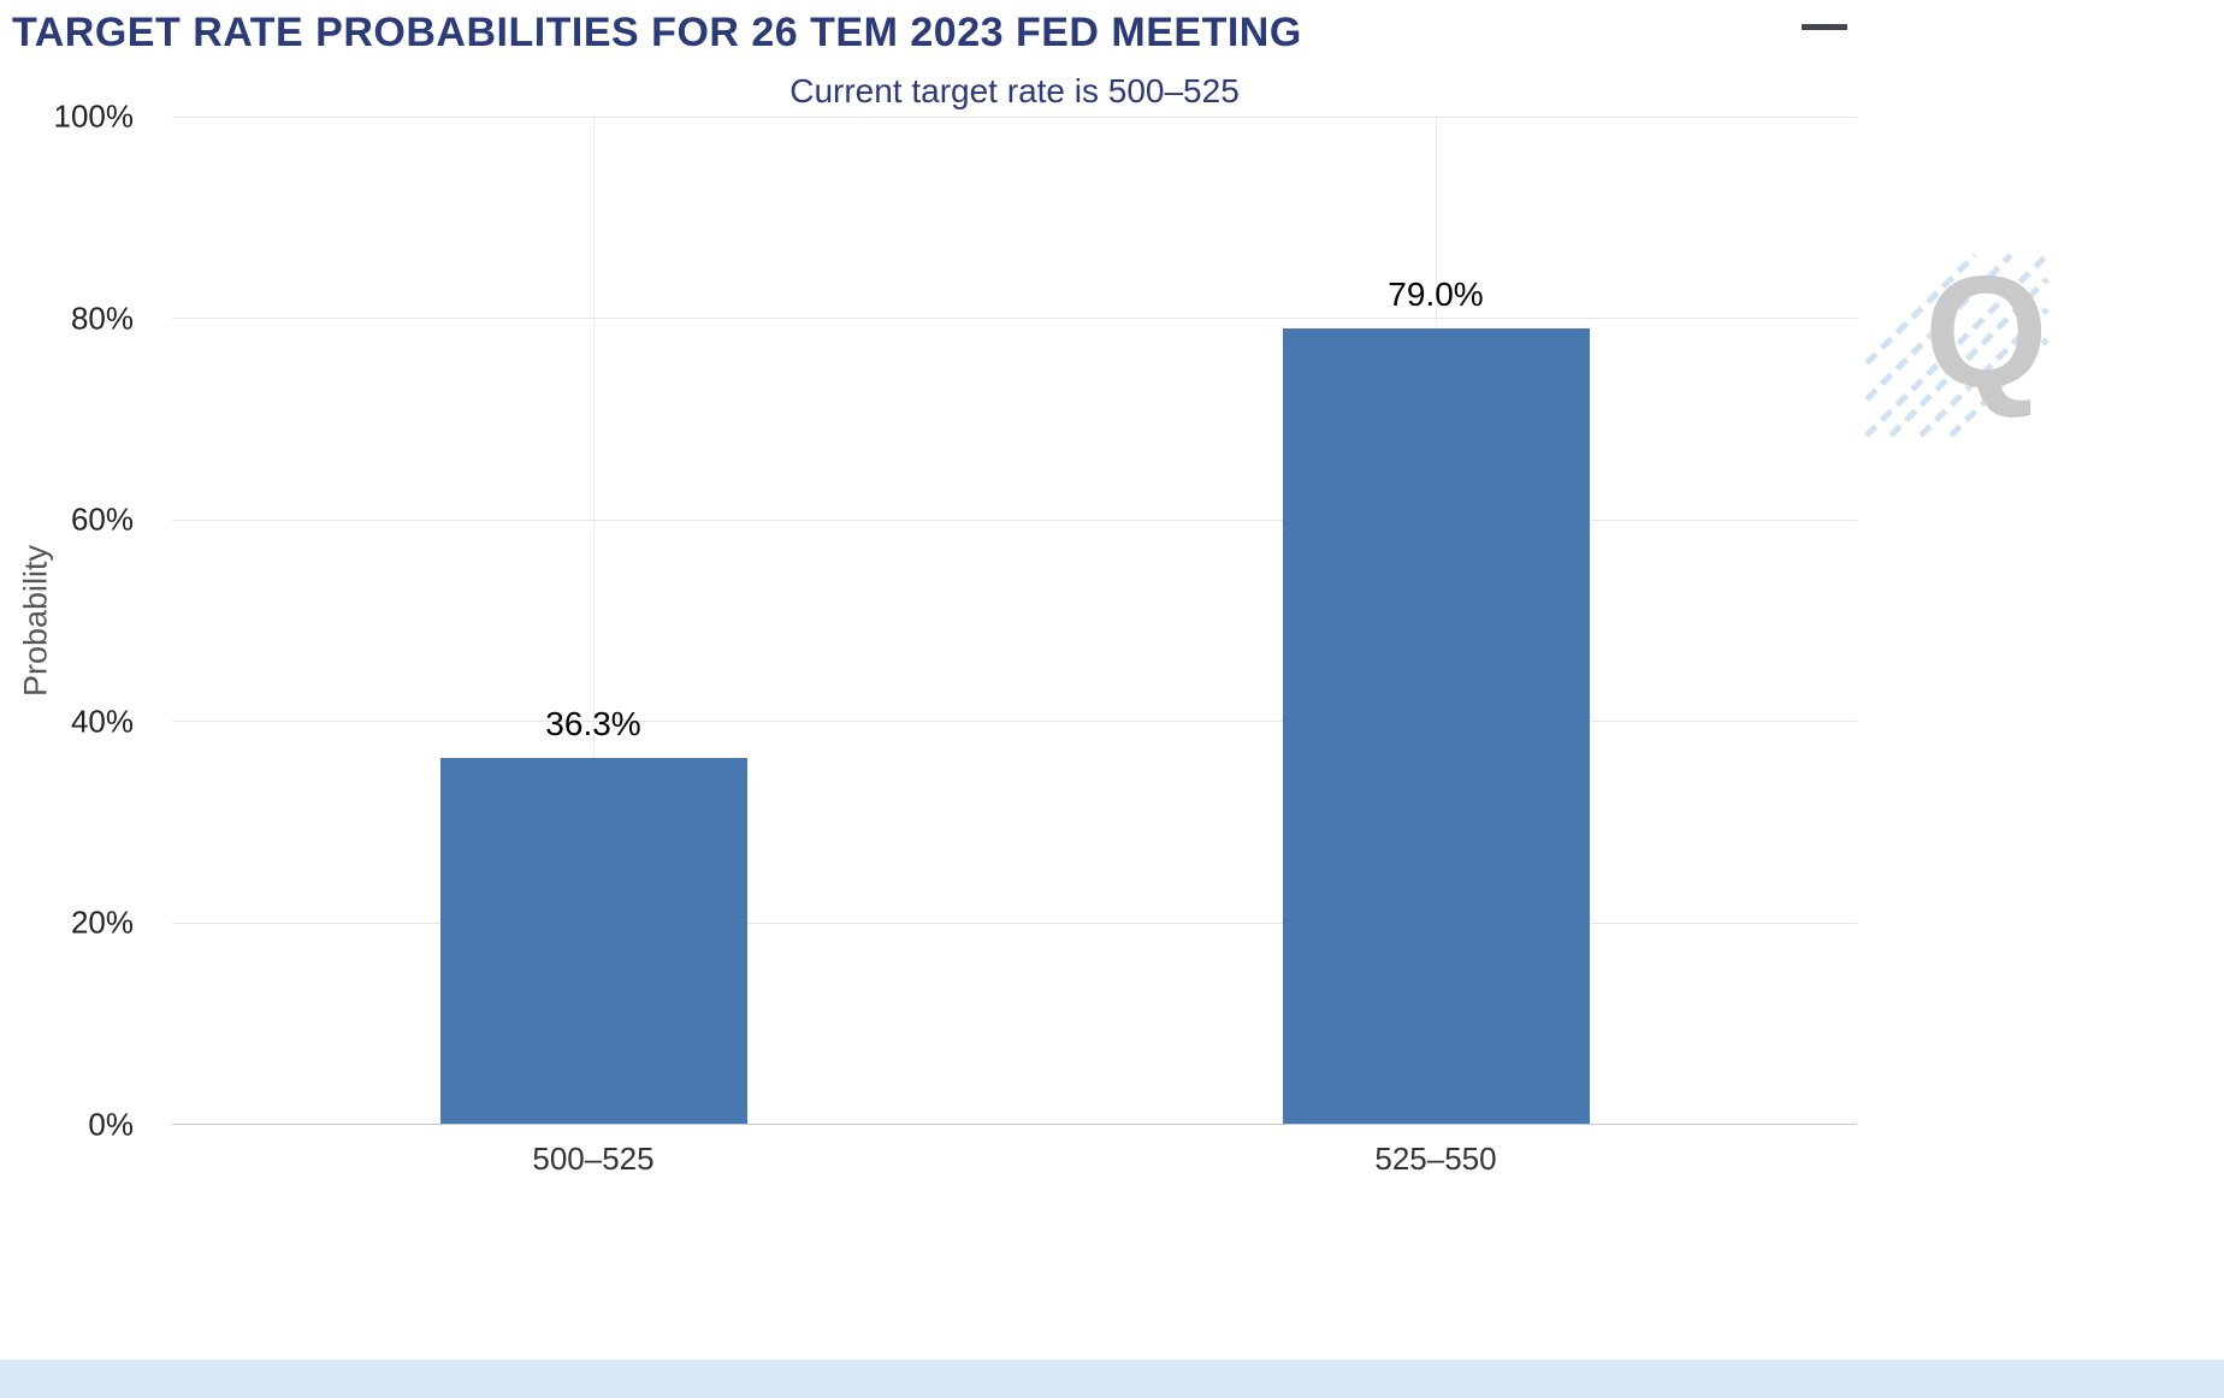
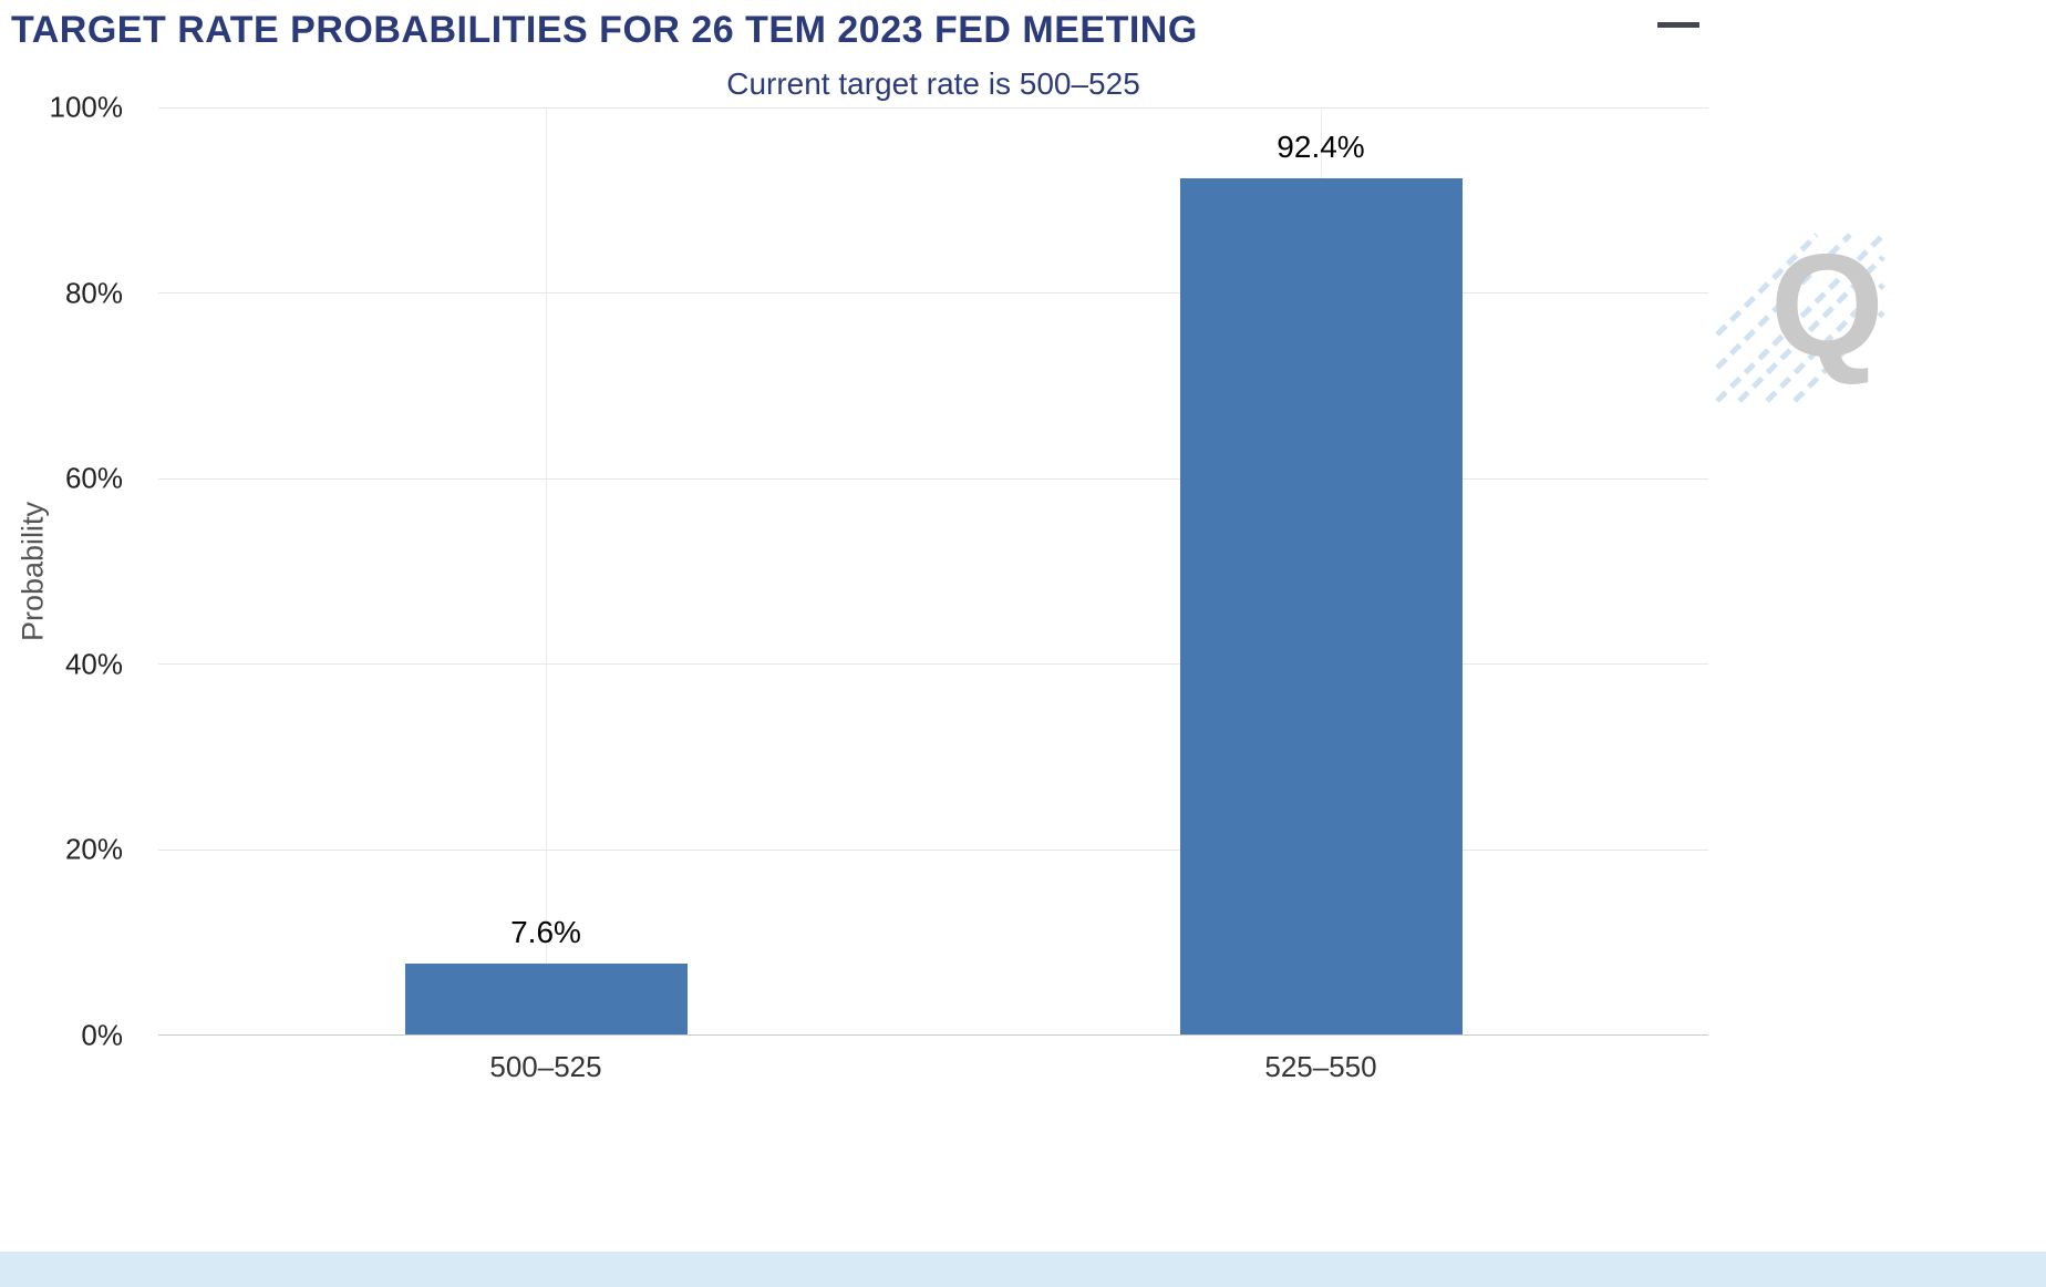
500–525: 36.3% -> 7.6%
525–550: 79.0% -> 92.4%
